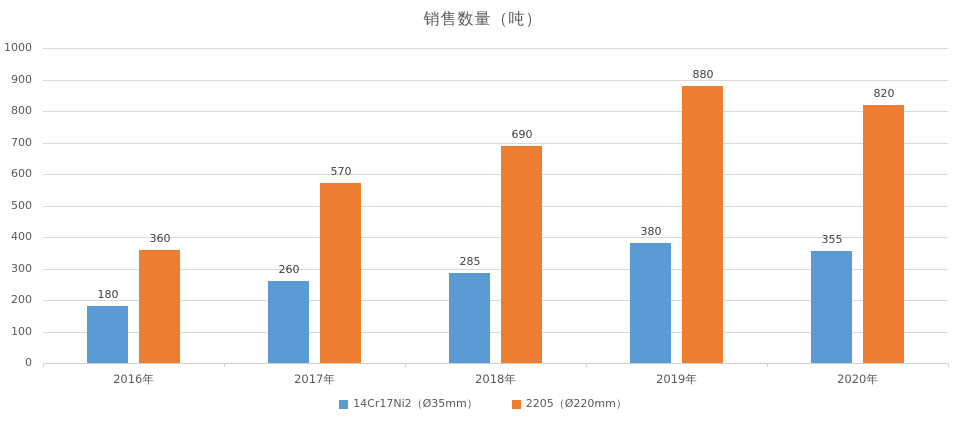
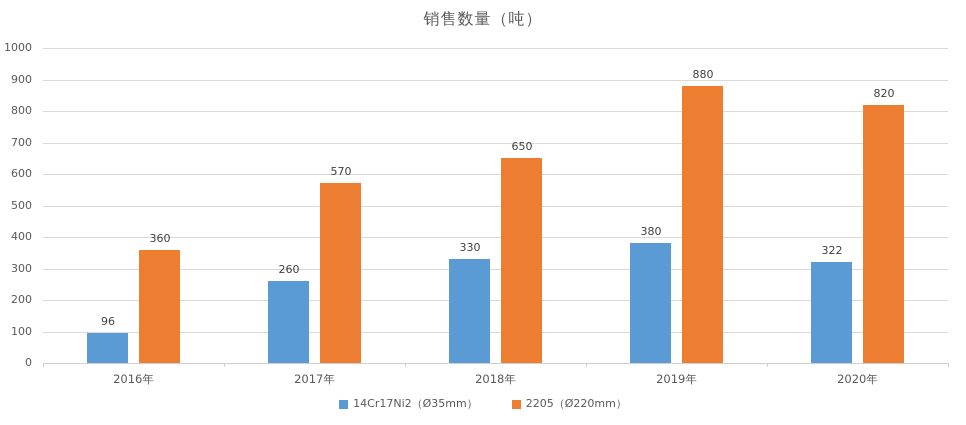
14Cr17Ni2（Ø35mm）/2016年: 180 -> 96
14Cr17Ni2（Ø35mm）/2018年: 285 -> 330
2205（Ø220mm）/2018年: 690 -> 650
14Cr17Ni2（Ø35mm）/2020年: 355 -> 322
